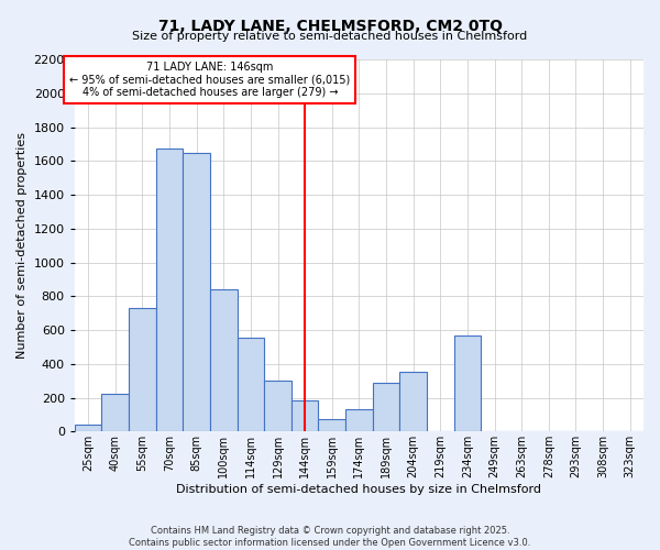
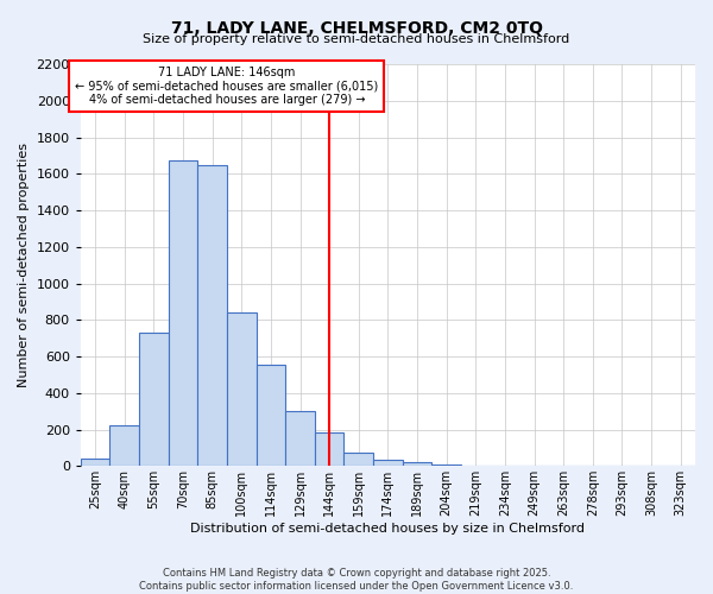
174sqm: 130 -> 40
189sqm: 290 -> 20
204sqm: 350 -> 10
234sqm: 570 -> 0
